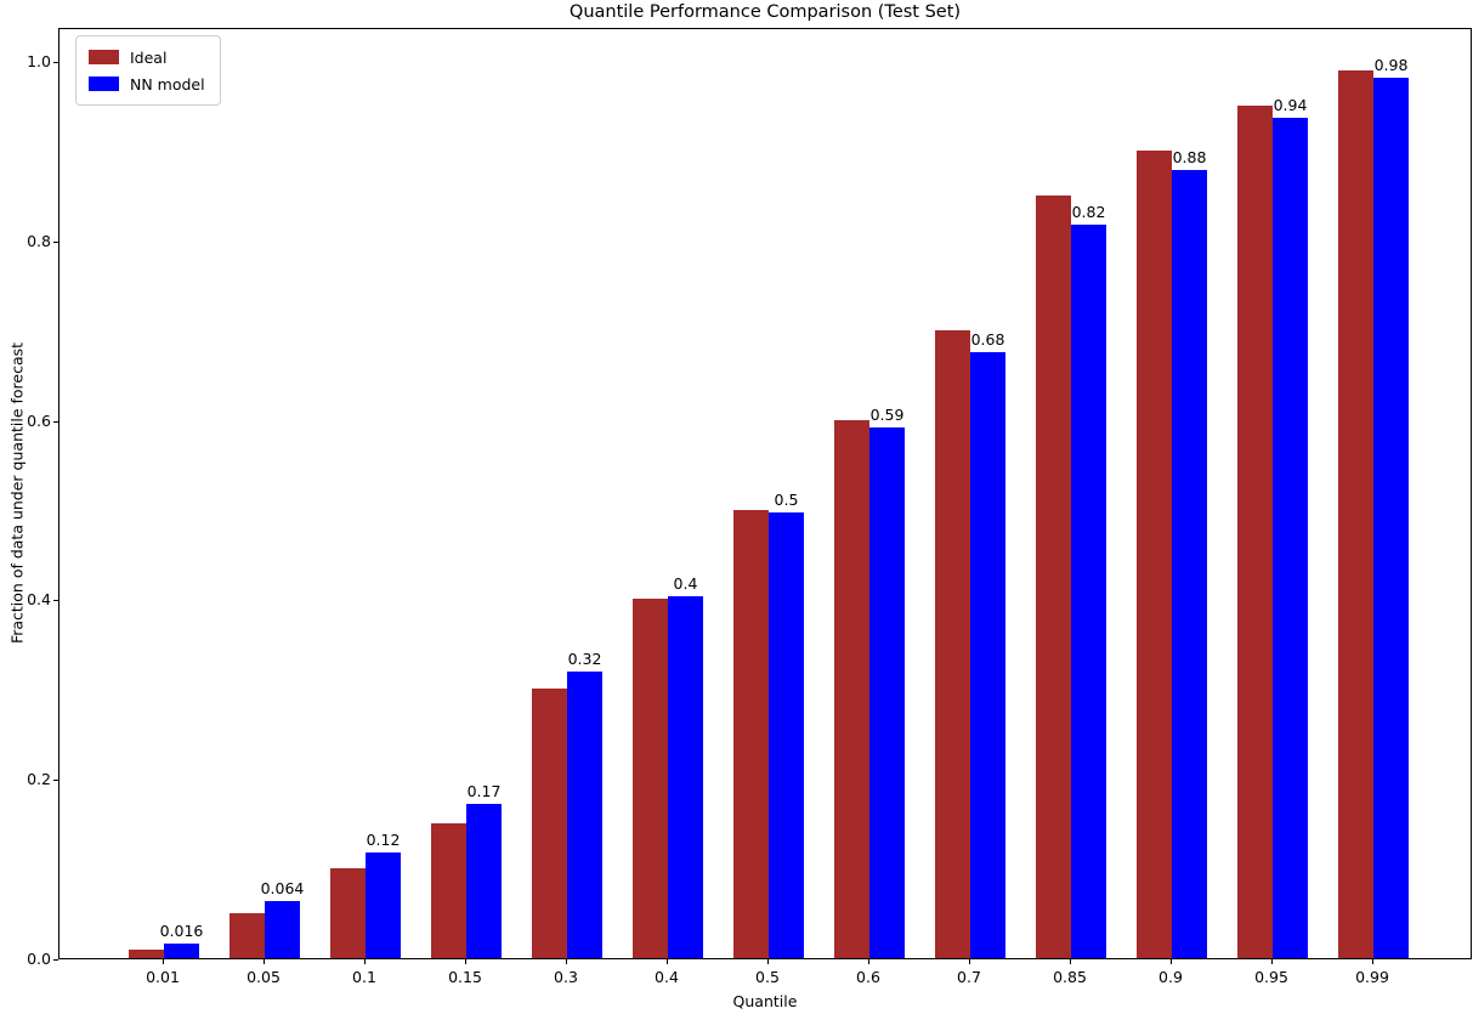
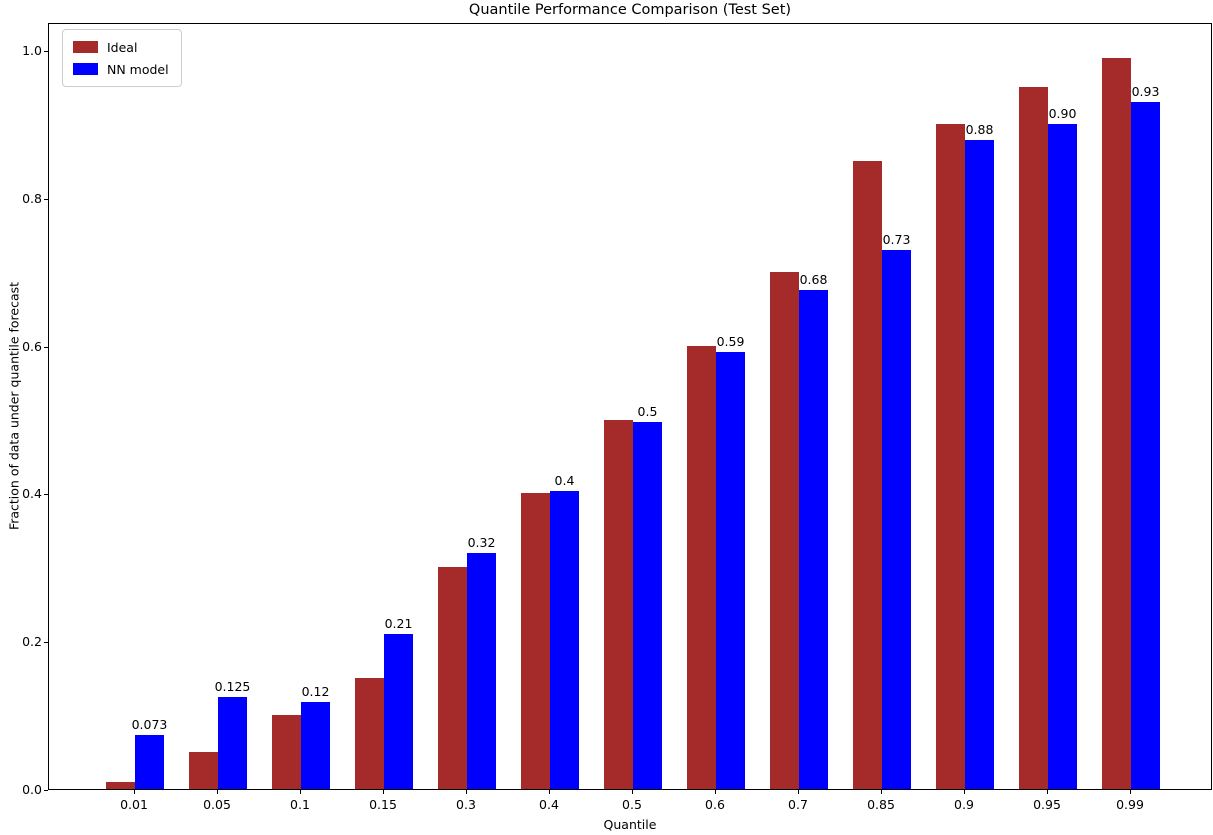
NN model/0.01: 0.016 -> 0.073
NN model/0.05: 0.064 -> 0.125
NN model/0.15: 0.17 -> 0.21
NN model/0.85: 0.82 -> 0.73
NN model/0.95: 0.94 -> 0.90
NN model/0.99: 0.98 -> 0.93
